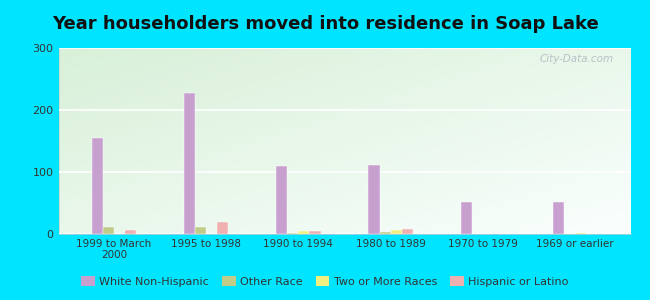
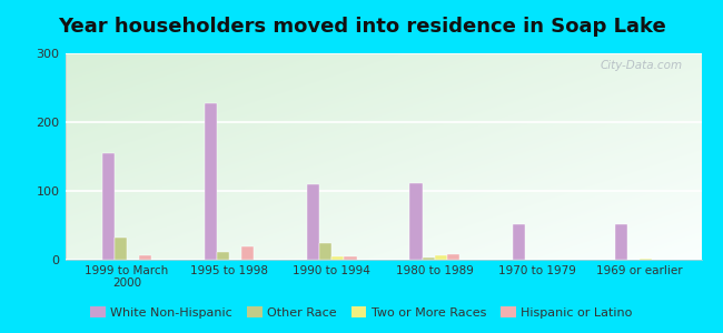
Other Race/1999 to March 2000: 12 -> 32
Other Race/1990 to 1994: 2 -> 24
